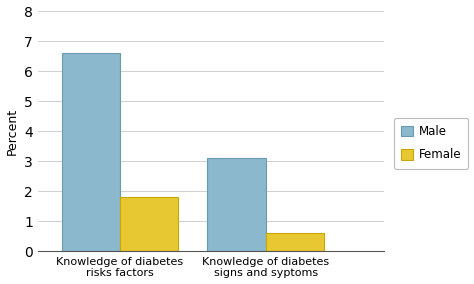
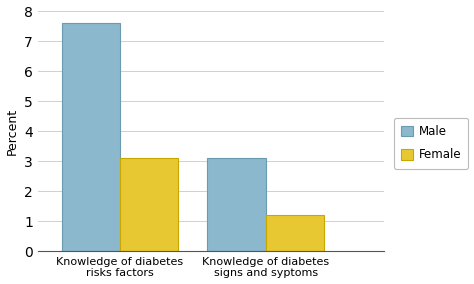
Male/Knowledge of diabetes risks factors: 6.6 -> 7.6
Female/Knowledge of diabetes risks factors: 1.8 -> 3.1
Female/Knowledge of diabetes signs and syptoms: 0.6 -> 1.2
